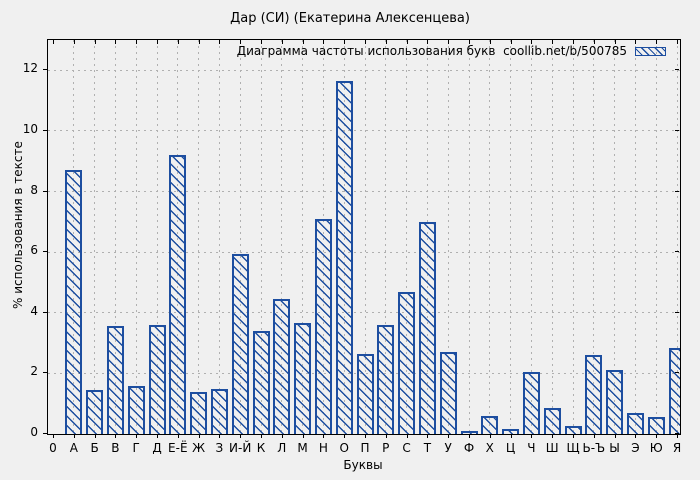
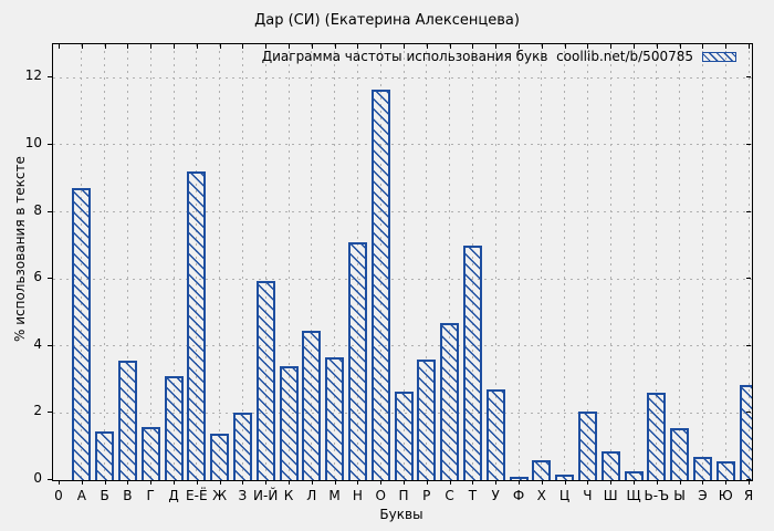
Д: 3.6 -> 3.1
З: 1.5 -> 2.0
Ы: 2.1 -> 1.6
